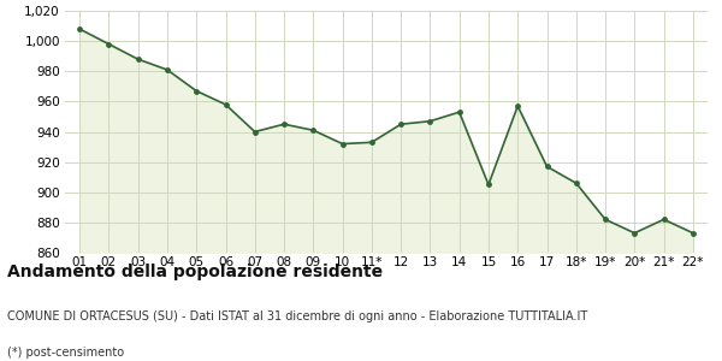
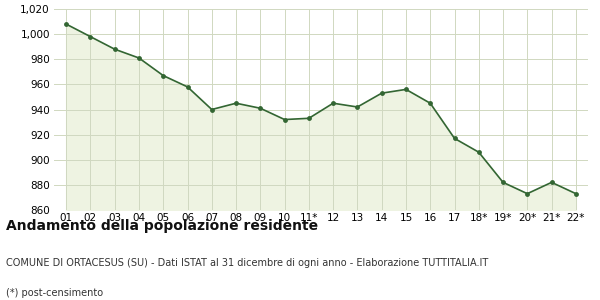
13: 947 -> 942
15: 905 -> 956
16: 957 -> 945
